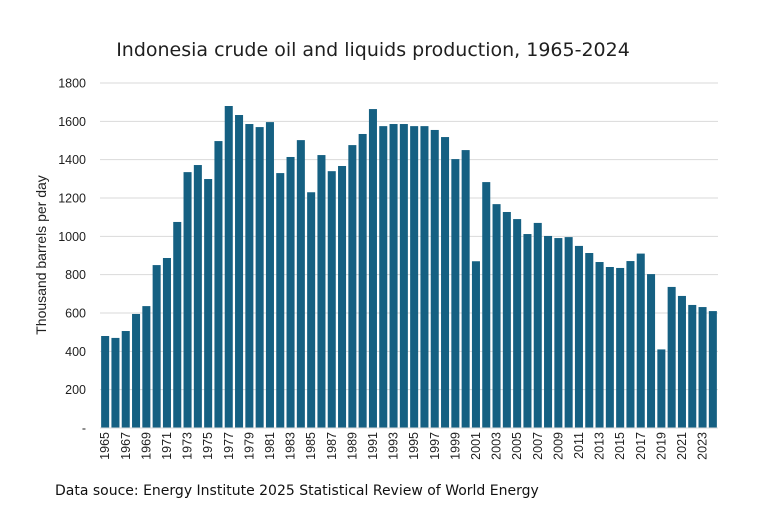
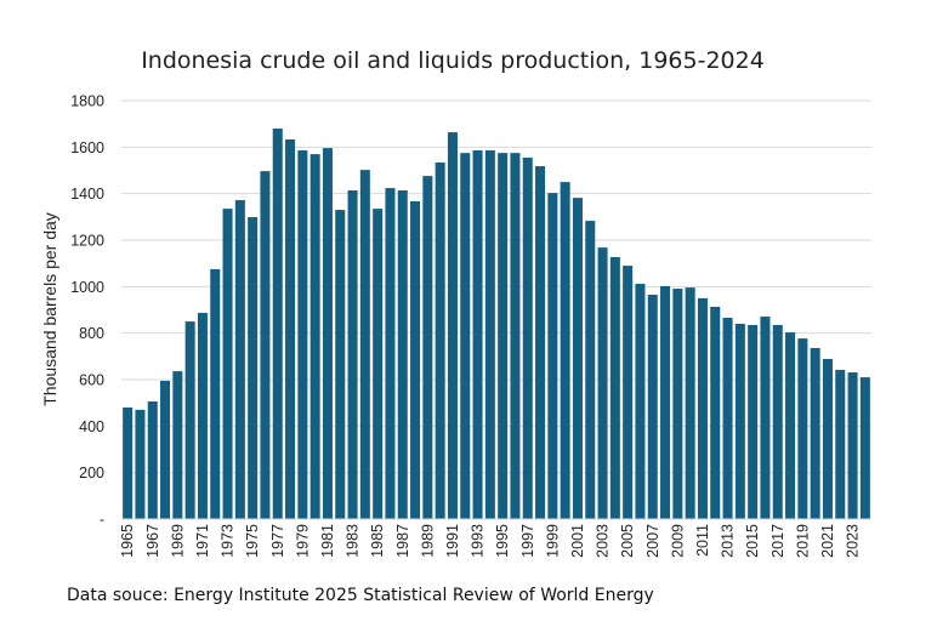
1985: 1230 -> 1340
1987: 1340 -> 1410
2001: 870 -> 1380
2007: 1070 -> 960
2017: 910 -> 840
2019: 410 -> 780
